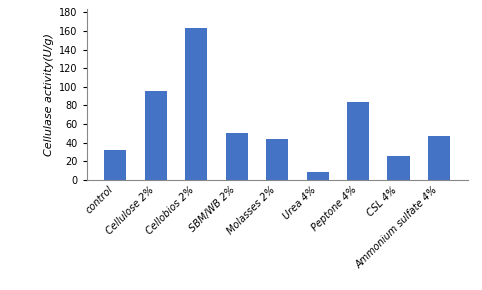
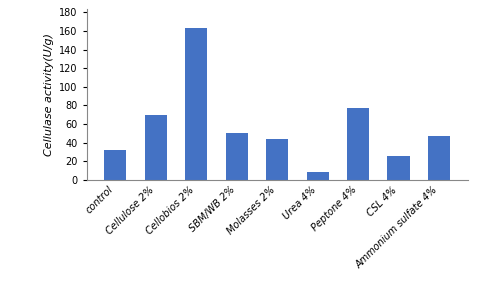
Cellulose 2%: 96 -> 70
Peptone 4%: 84 -> 77
